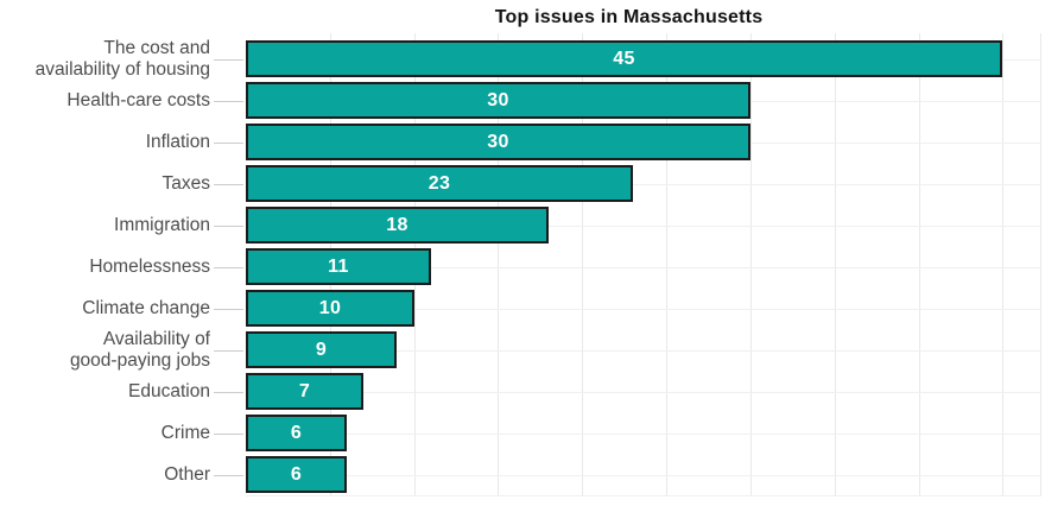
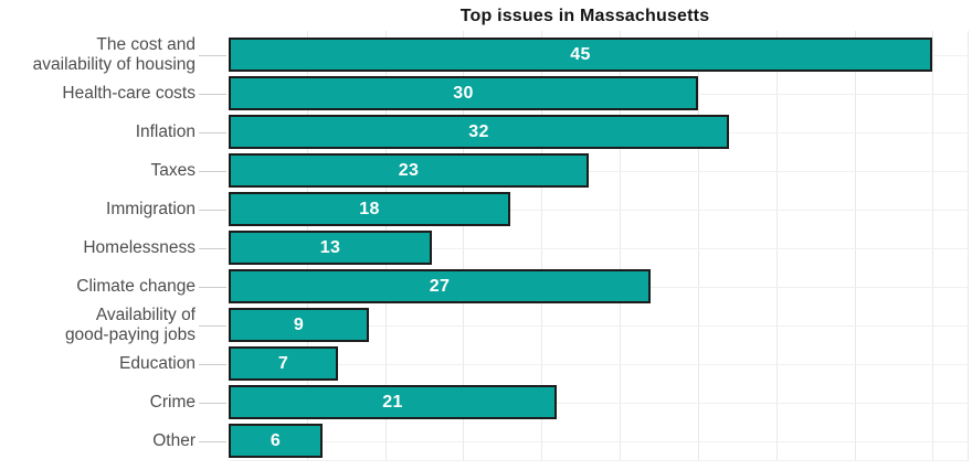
Inflation: 30 -> 32
Homelessness: 11 -> 13
Climate change: 10 -> 27
Crime: 6 -> 21
